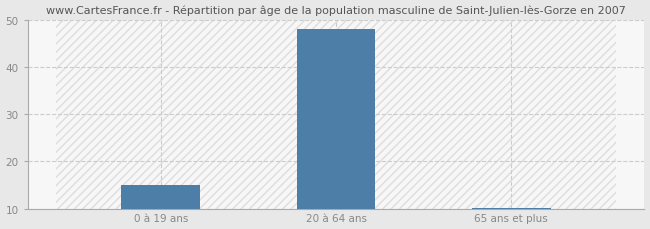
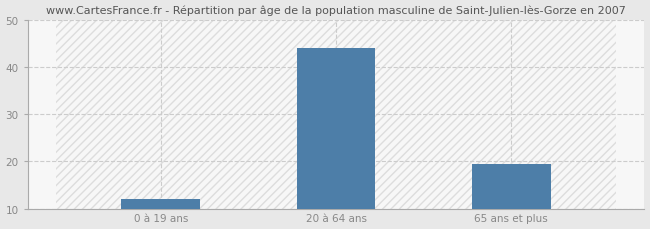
0 à 19 ans: 15.0 -> 12.0
20 à 64 ans: 48.0 -> 44.0
65 ans et plus: 10.2 -> 19.5
